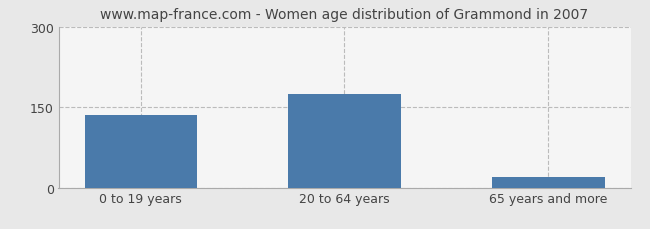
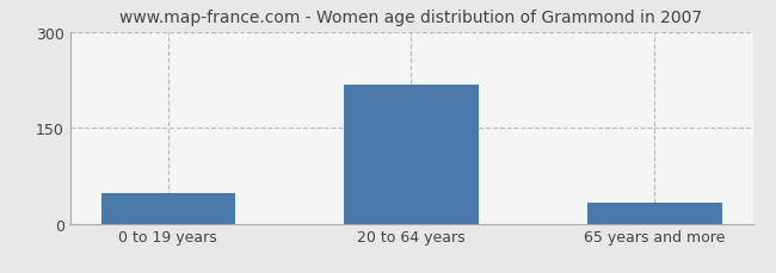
0 to 19 years: 136 -> 48
20 to 64 years: 175 -> 218
65 years and more: 20 -> 32
